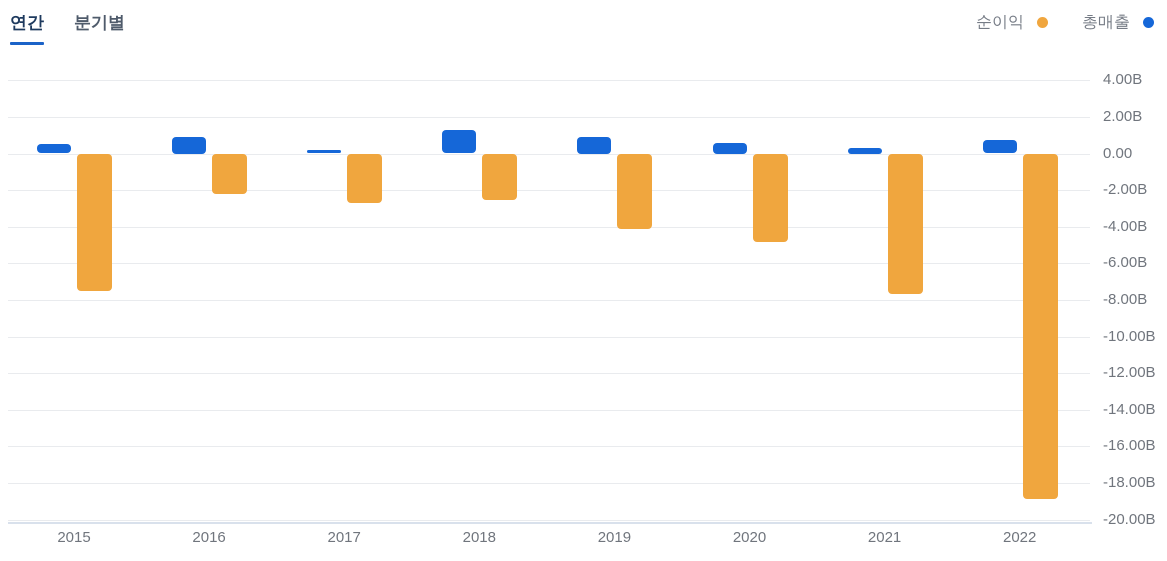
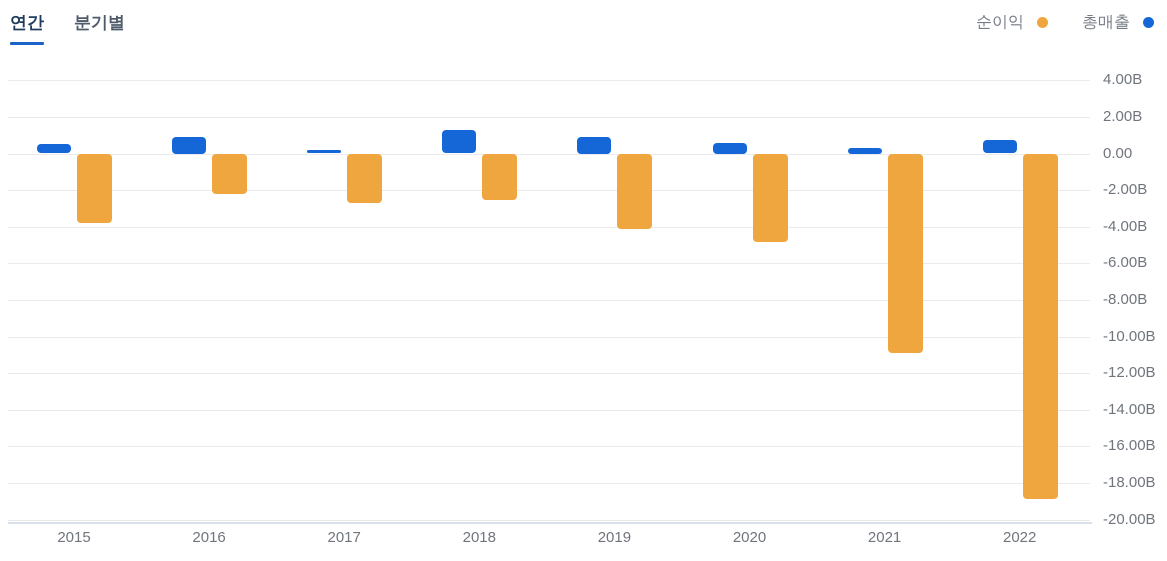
순이익/2015: -7.5B -> -3.8B
순이익/2021: -7.7B -> -10.9B
